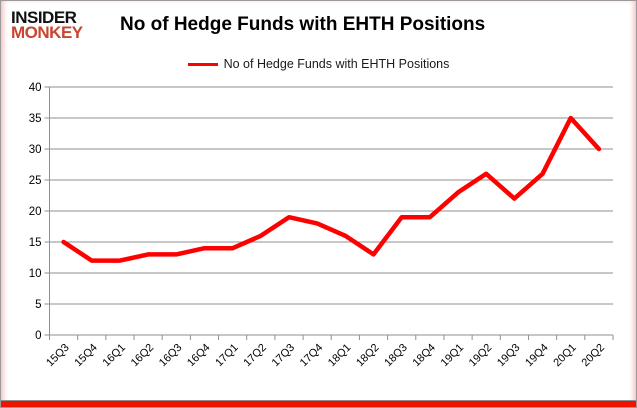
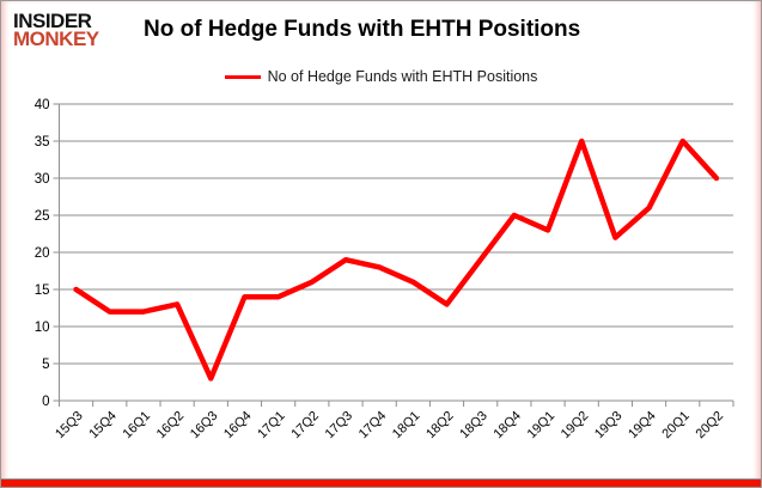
16Q3: 13 -> 3
18Q4: 19 -> 25
19Q2: 26 -> 35
